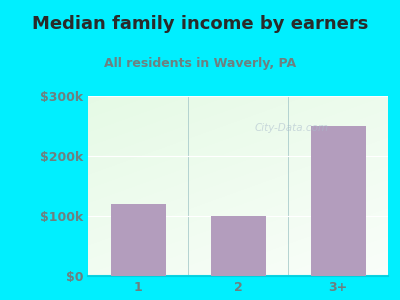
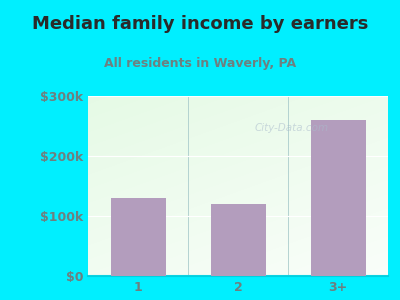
1: $120k -> $130k
2: $100k -> $120k
3+: $250k -> $260k
